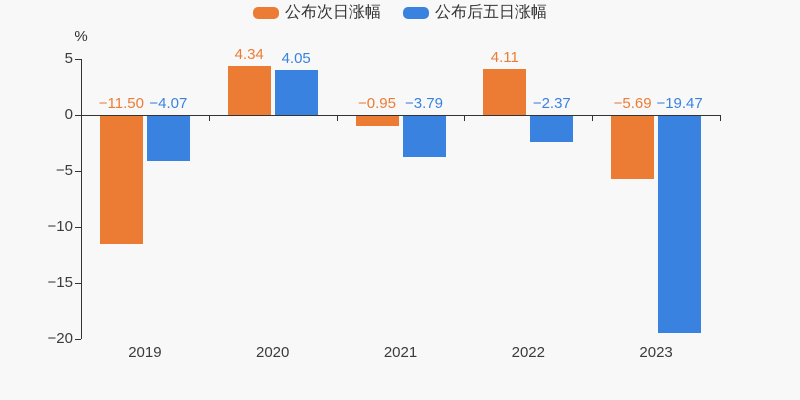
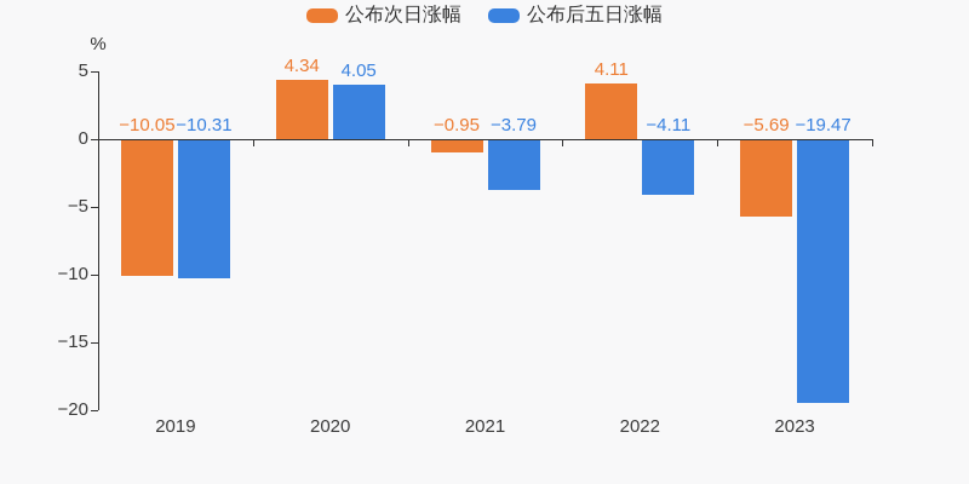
公布次日涨幅/2019: −11.50 -> −10.05
公布后五日涨幅/2019: −4.07 -> −10.31
公布后五日涨幅/2022: −2.37 -> −4.11
